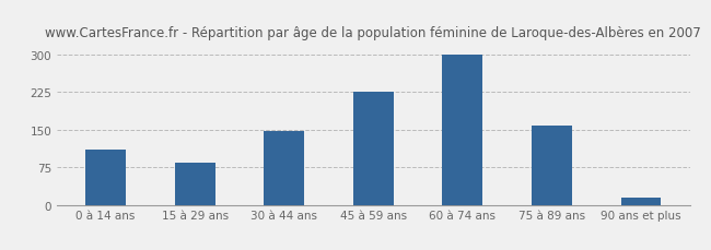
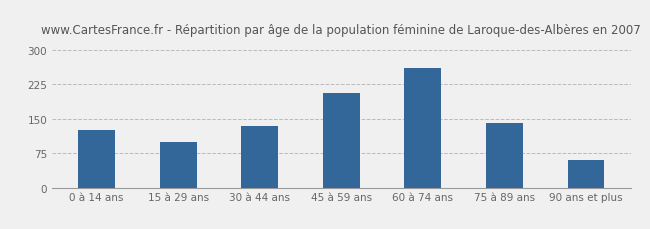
0 à 14 ans: 110 -> 125
15 à 29 ans: 85 -> 100
30 à 44 ans: 147 -> 135
45 à 59 ans: 225 -> 205
60 à 74 ans: 300 -> 260
75 à 89 ans: 157 -> 140
90 ans et plus: 15 -> 60
